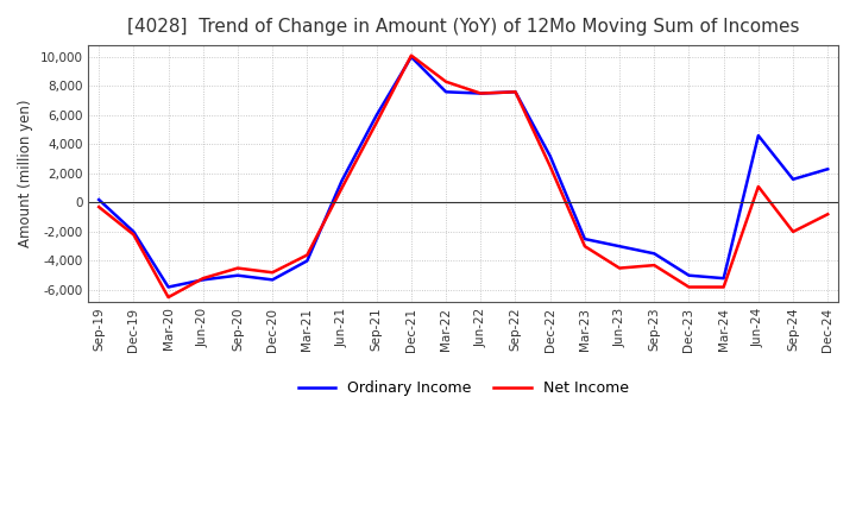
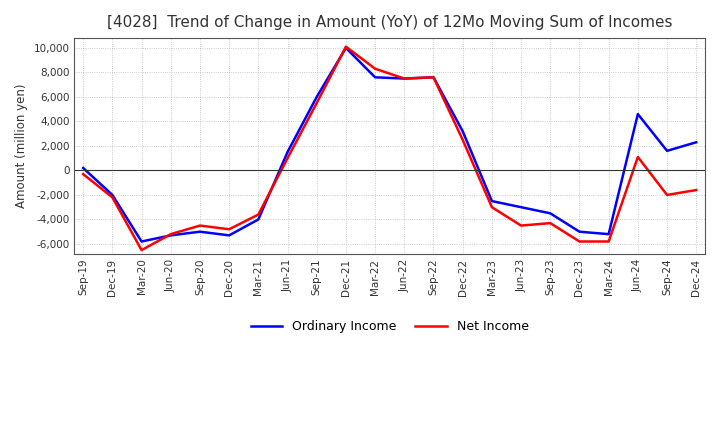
Net Income/Dec-24: -800 -> -1,600
